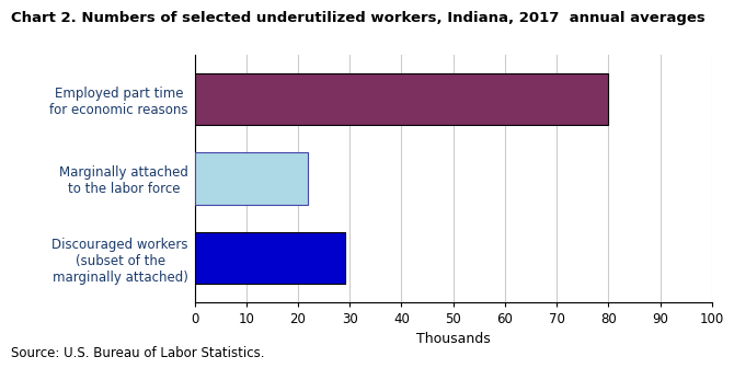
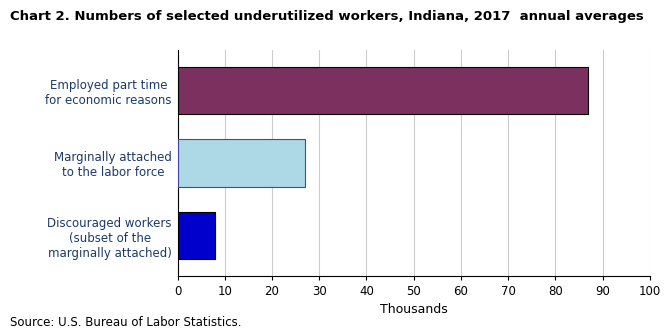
Employed part time for economic reasons: 80 -> 87
Marginally attached to the labor force: 22 -> 27
Discouraged workers (subset of the marginally attached): 29 -> 8
